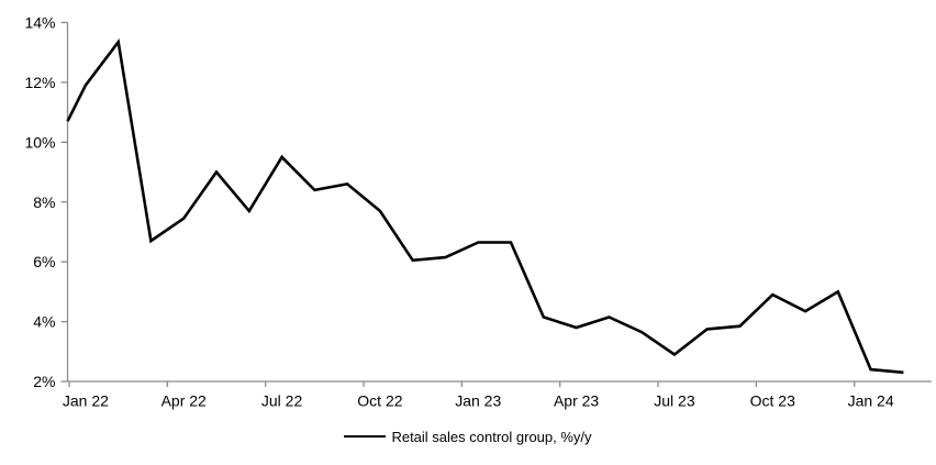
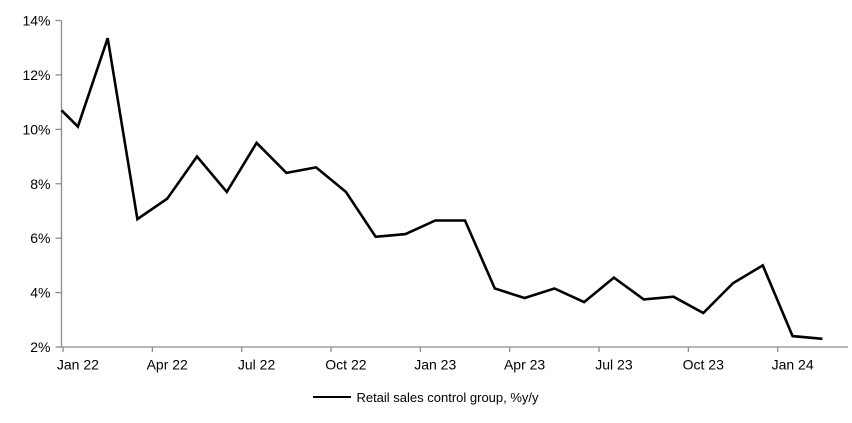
Jan 22: 11.9% -> 10.1%
Jul 23: 2.9% -> 4.5%
Oct 23: 4.9% -> 3.2%
